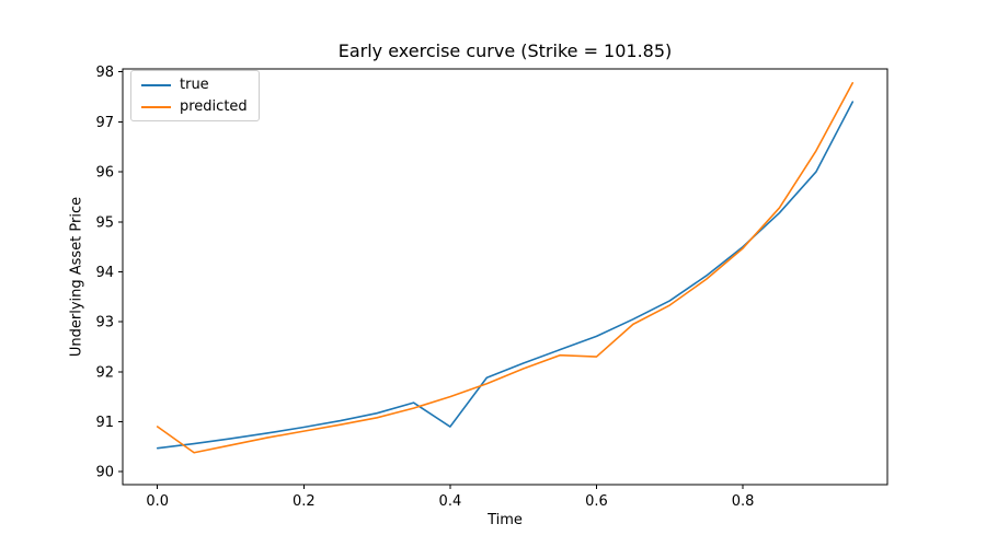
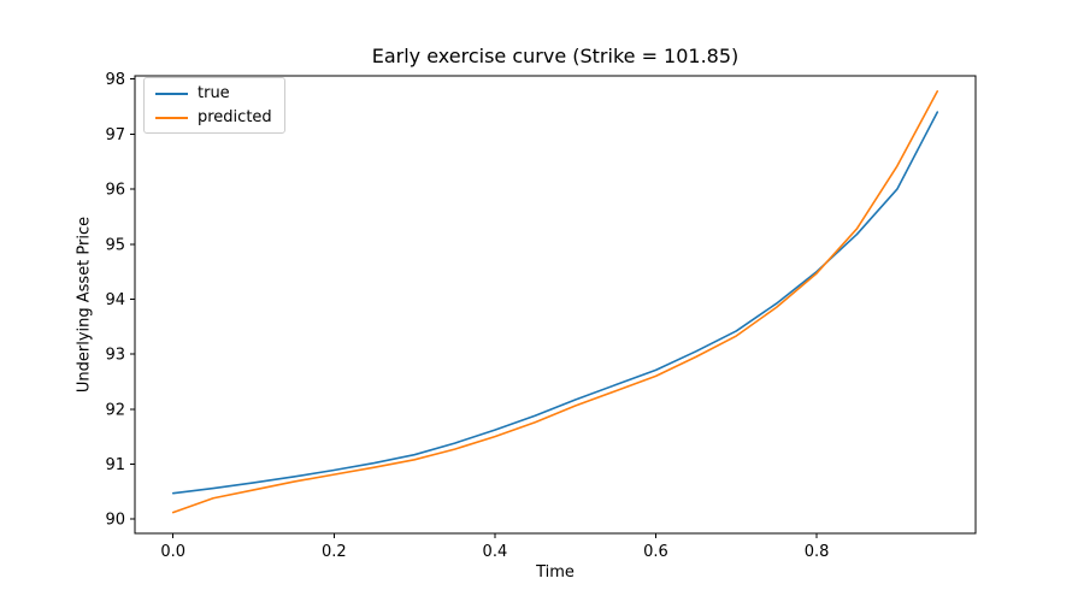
predicted/0.0: 90.9 -> 90.1
true/0.4: 90.9 -> 91.6
predicted/0.6: 92.3 -> 92.6
